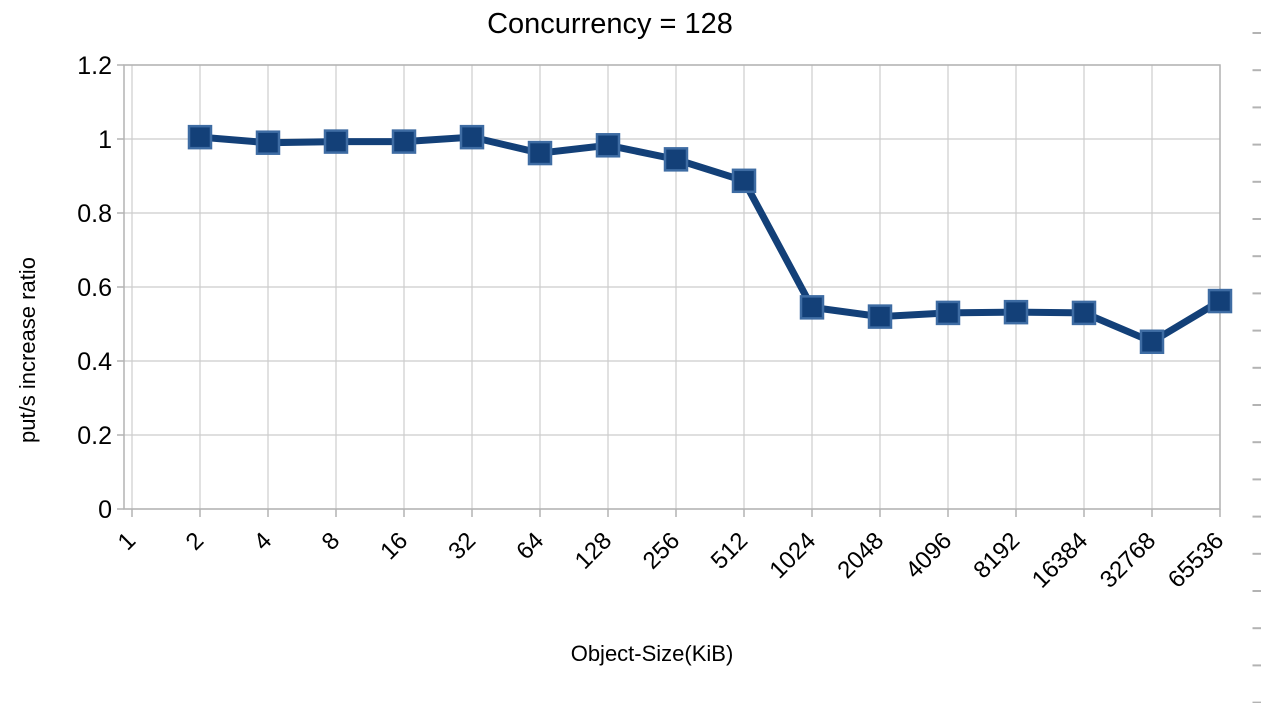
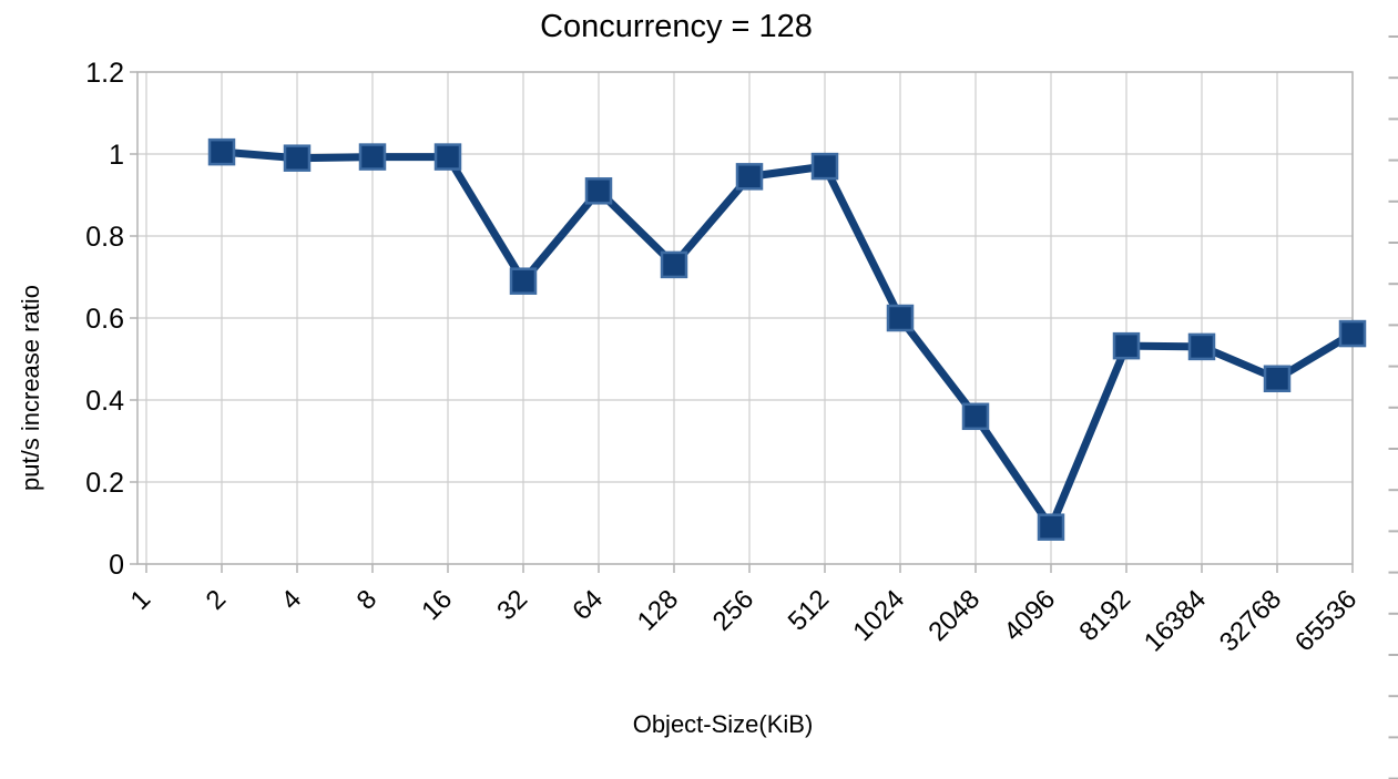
32: 1.00 -> 0.69
64: 0.96 -> 0.91
128: 0.98 -> 0.73
512: 0.89 -> 0.97
1024: 0.55 -> 0.60
2048: 0.52 -> 0.36
4096: 0.53 -> 0.09
